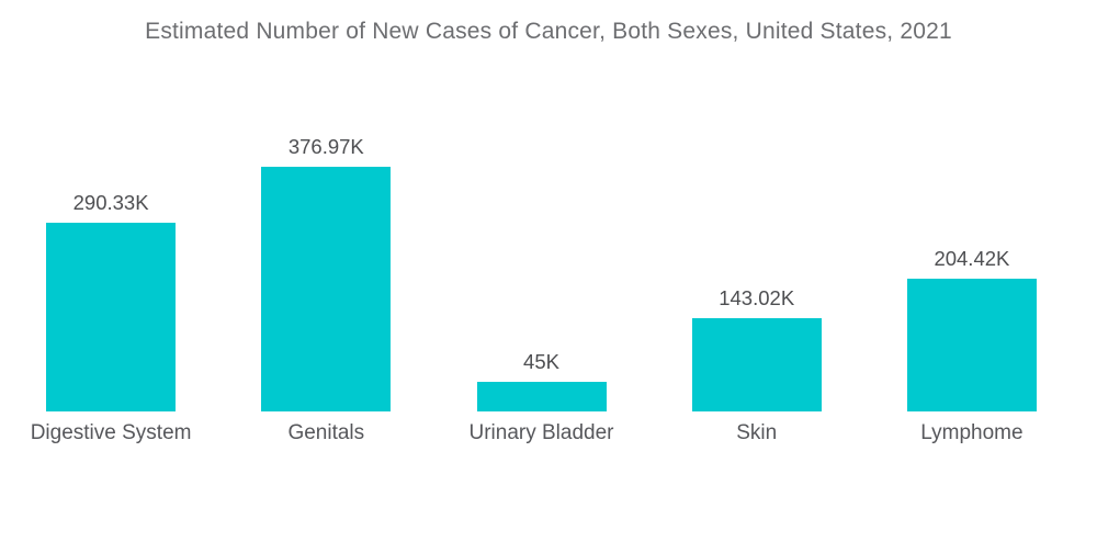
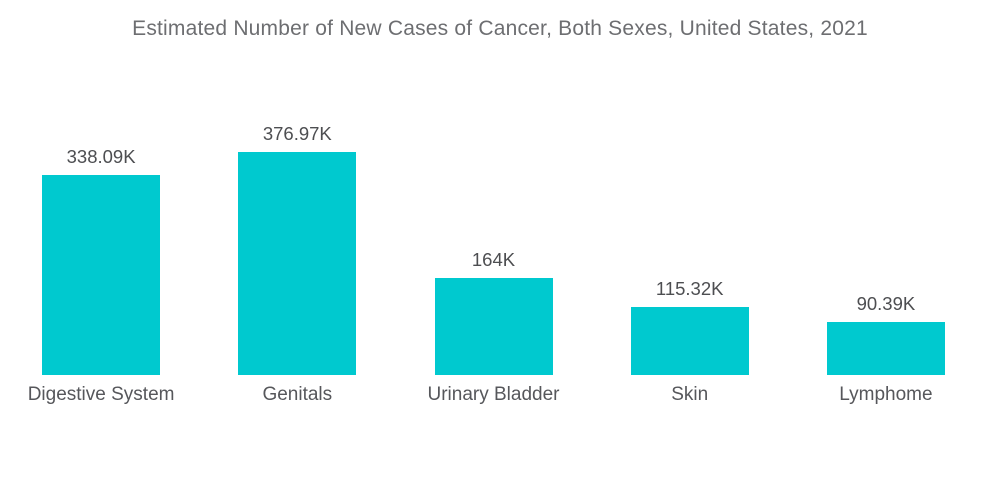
Digestive System: 290.33K -> 338.09K
Urinary Bladder: 45K -> 164K
Skin: 143.02K -> 115.32K
Lymphome: 204.42K -> 90.39K
